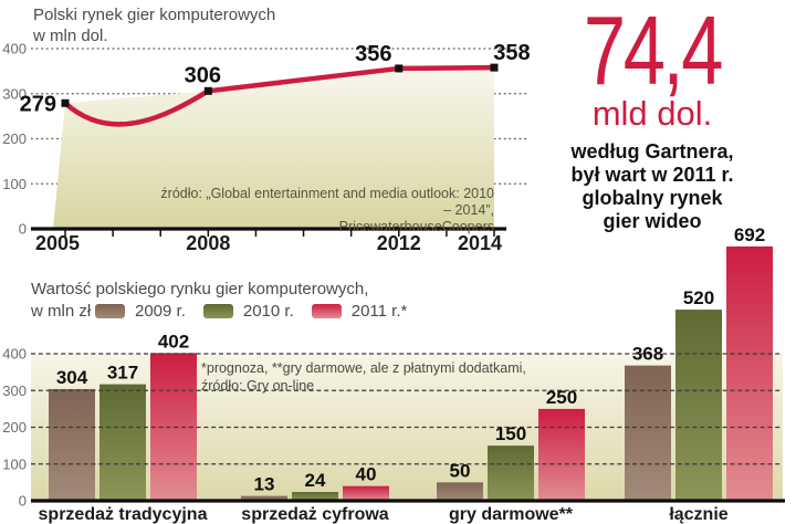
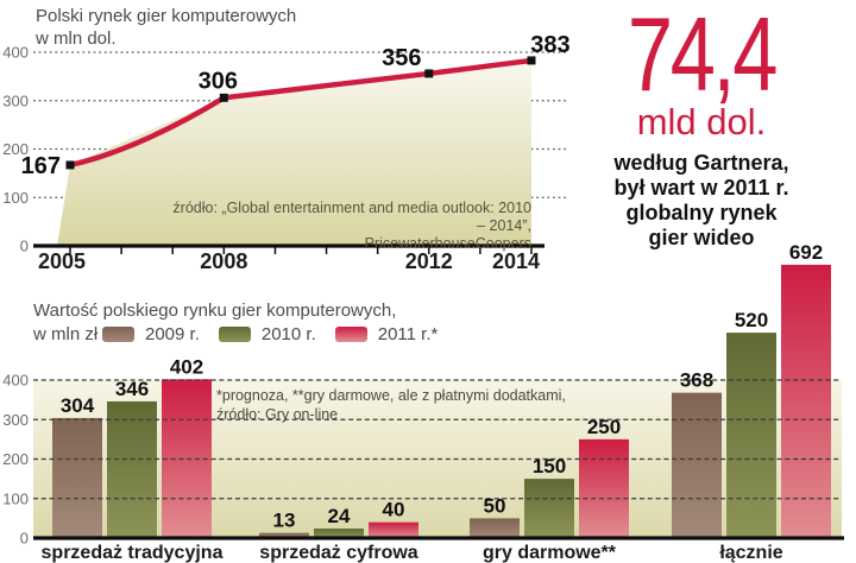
Polski rynek gier komputerowych w mln dol./2005: 279 -> 167
Polski rynek gier komputerowych w mln dol./2014: 358 -> 383
Wartość polskiego rynku gier komputerowych, w mln zł/2010 r./sprzedaż tradycyjna: 317 -> 346
